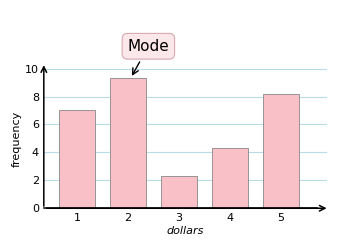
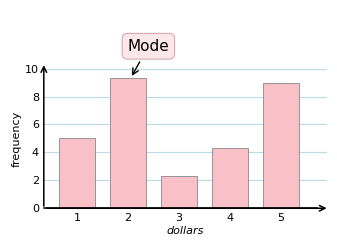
1: 7.0 -> 5.0
5: 8.2 -> 9.0
